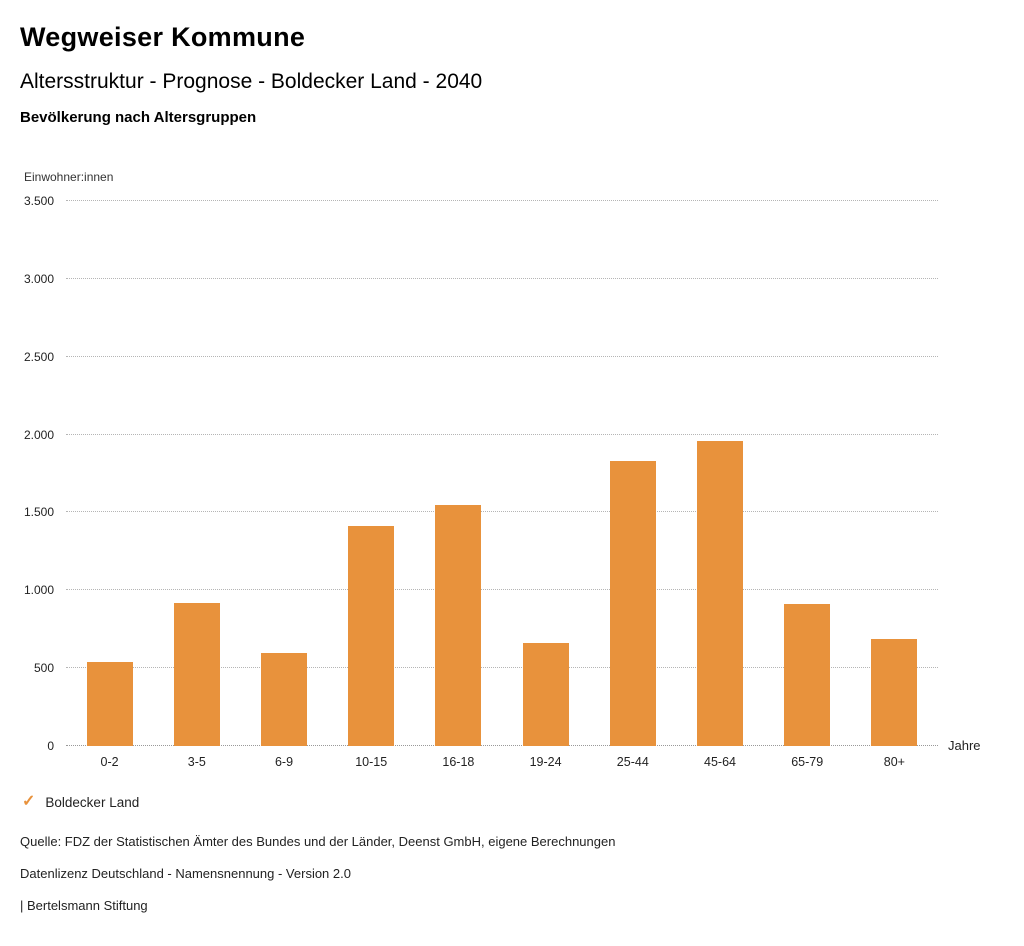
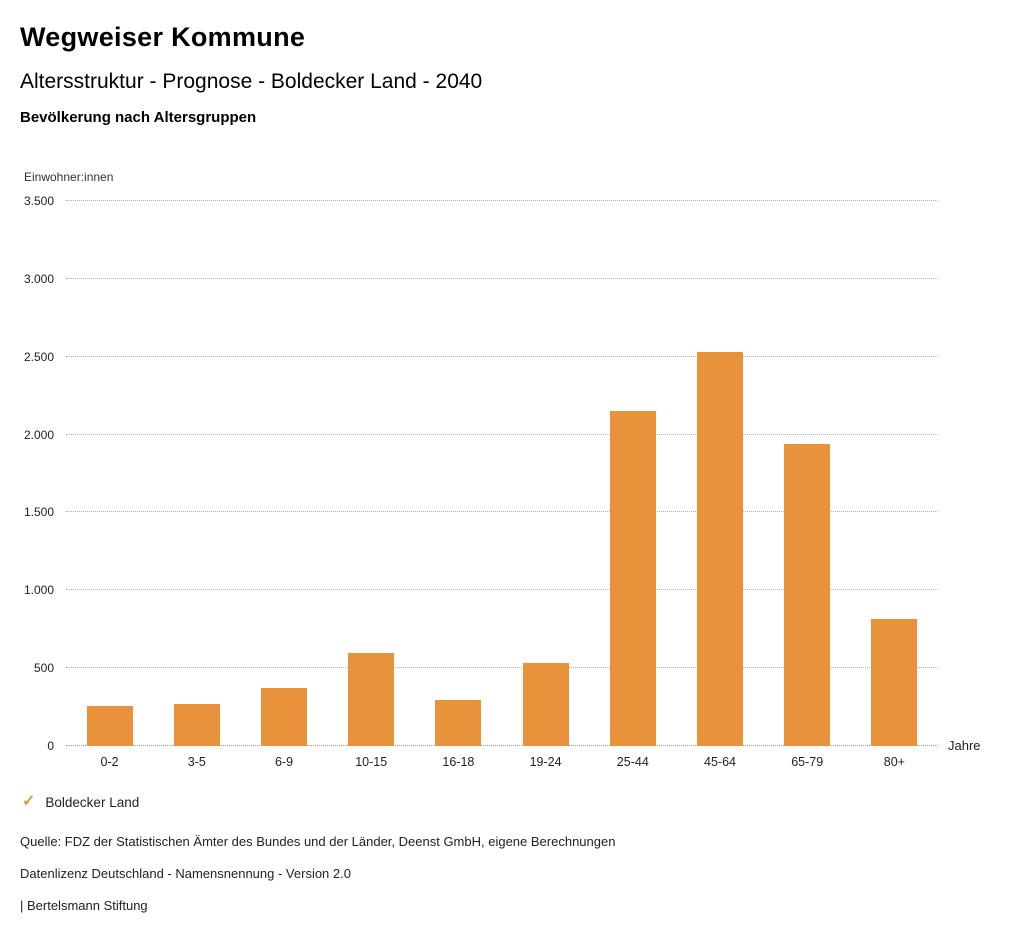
0-2: 540 -> 260
3-5: 920 -> 270
6-9: 600 -> 370
10-15: 1410 -> 600
16-18: 1550 -> 300
19-24: 660 -> 530
25-44: 1830 -> 2150
45-64: 1960 -> 2530
65-79: 910 -> 1940
80+: 690 -> 820
